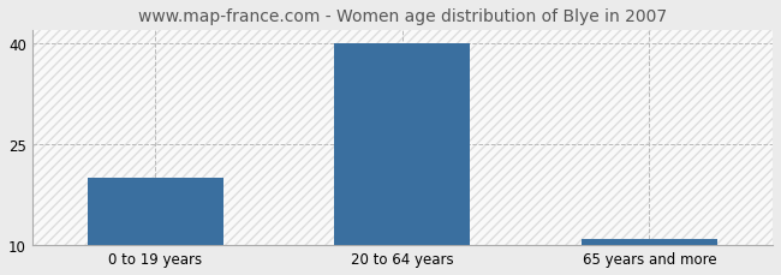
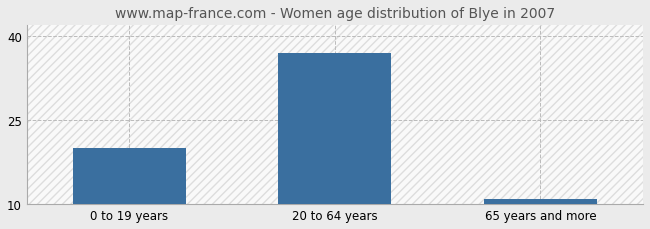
20 to 64 years: 40 -> 37
